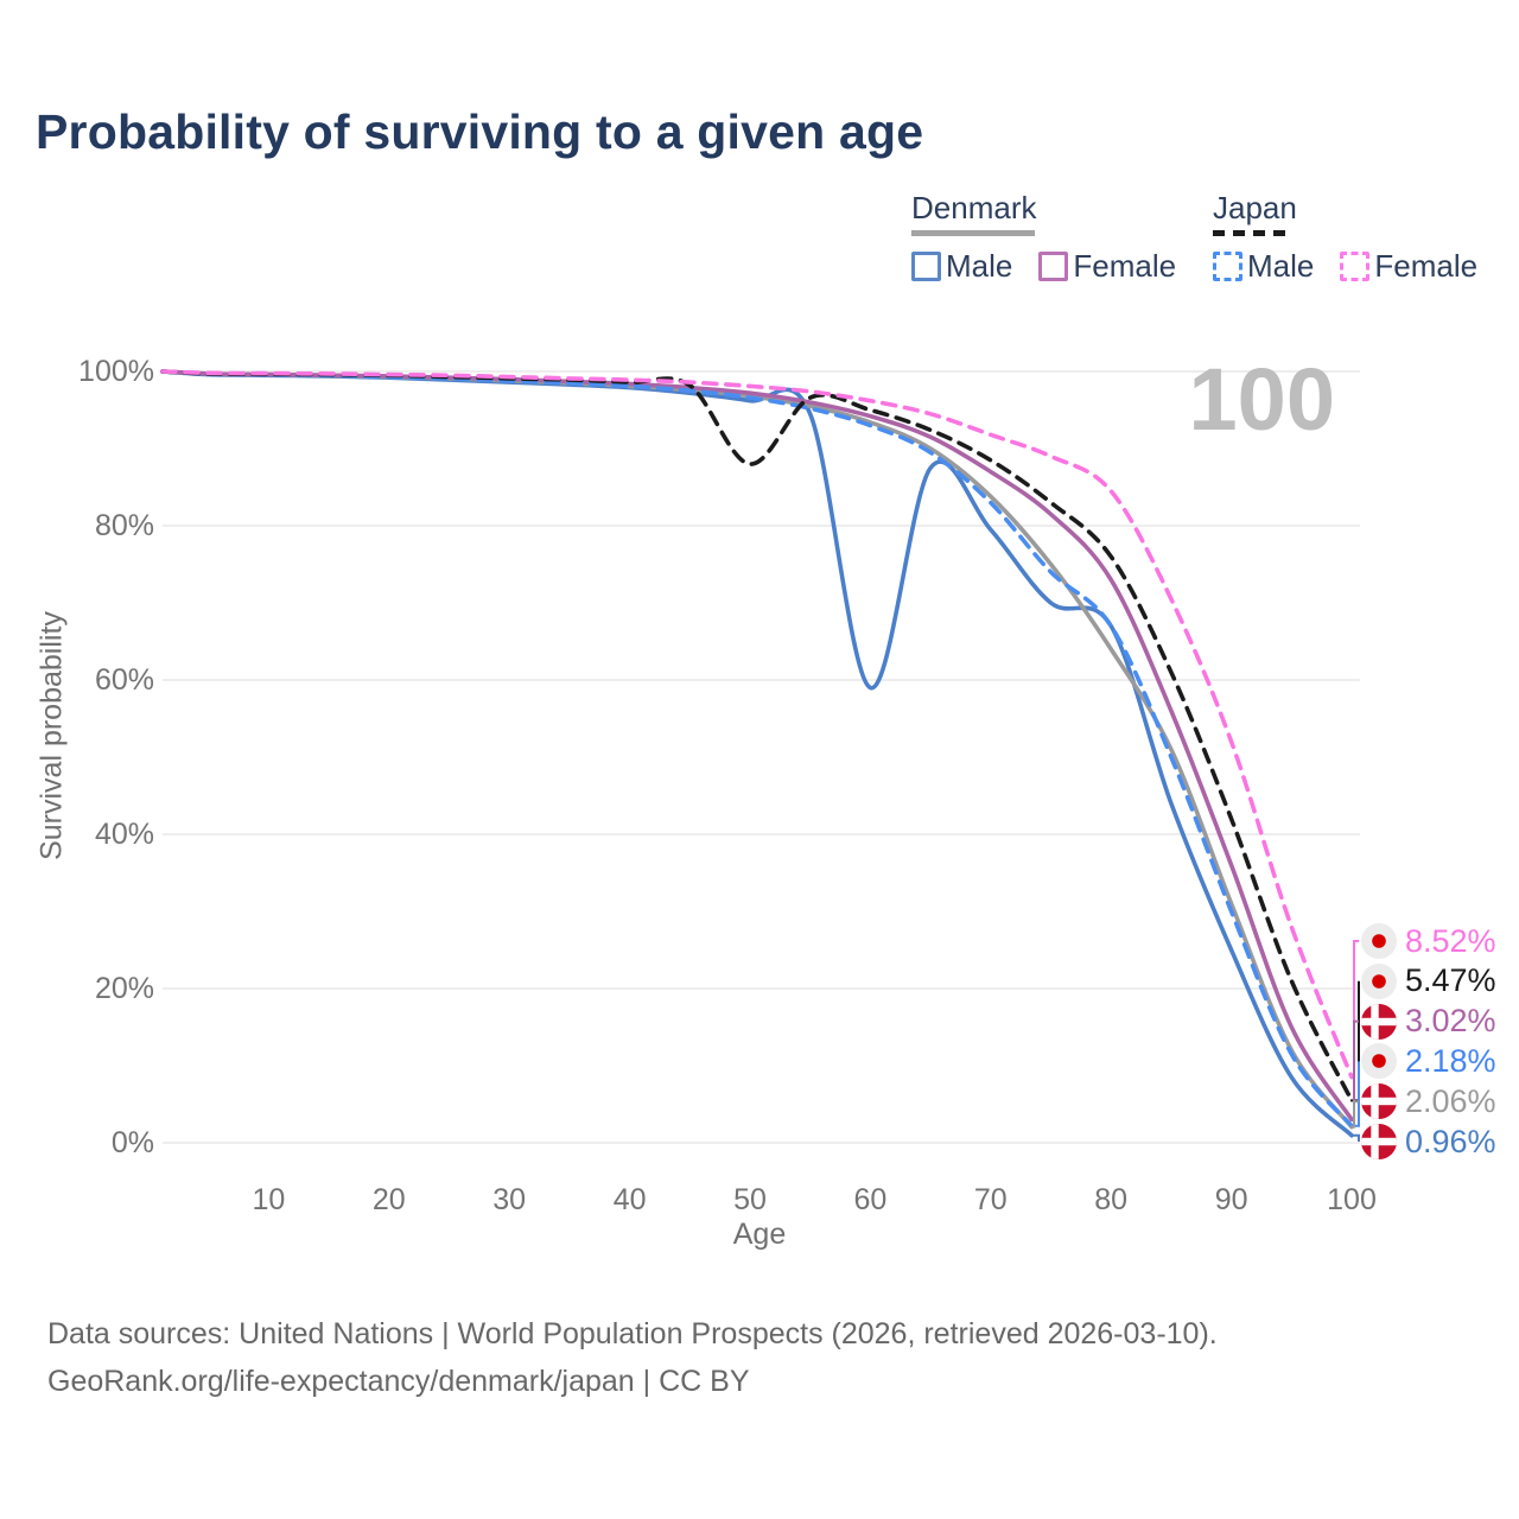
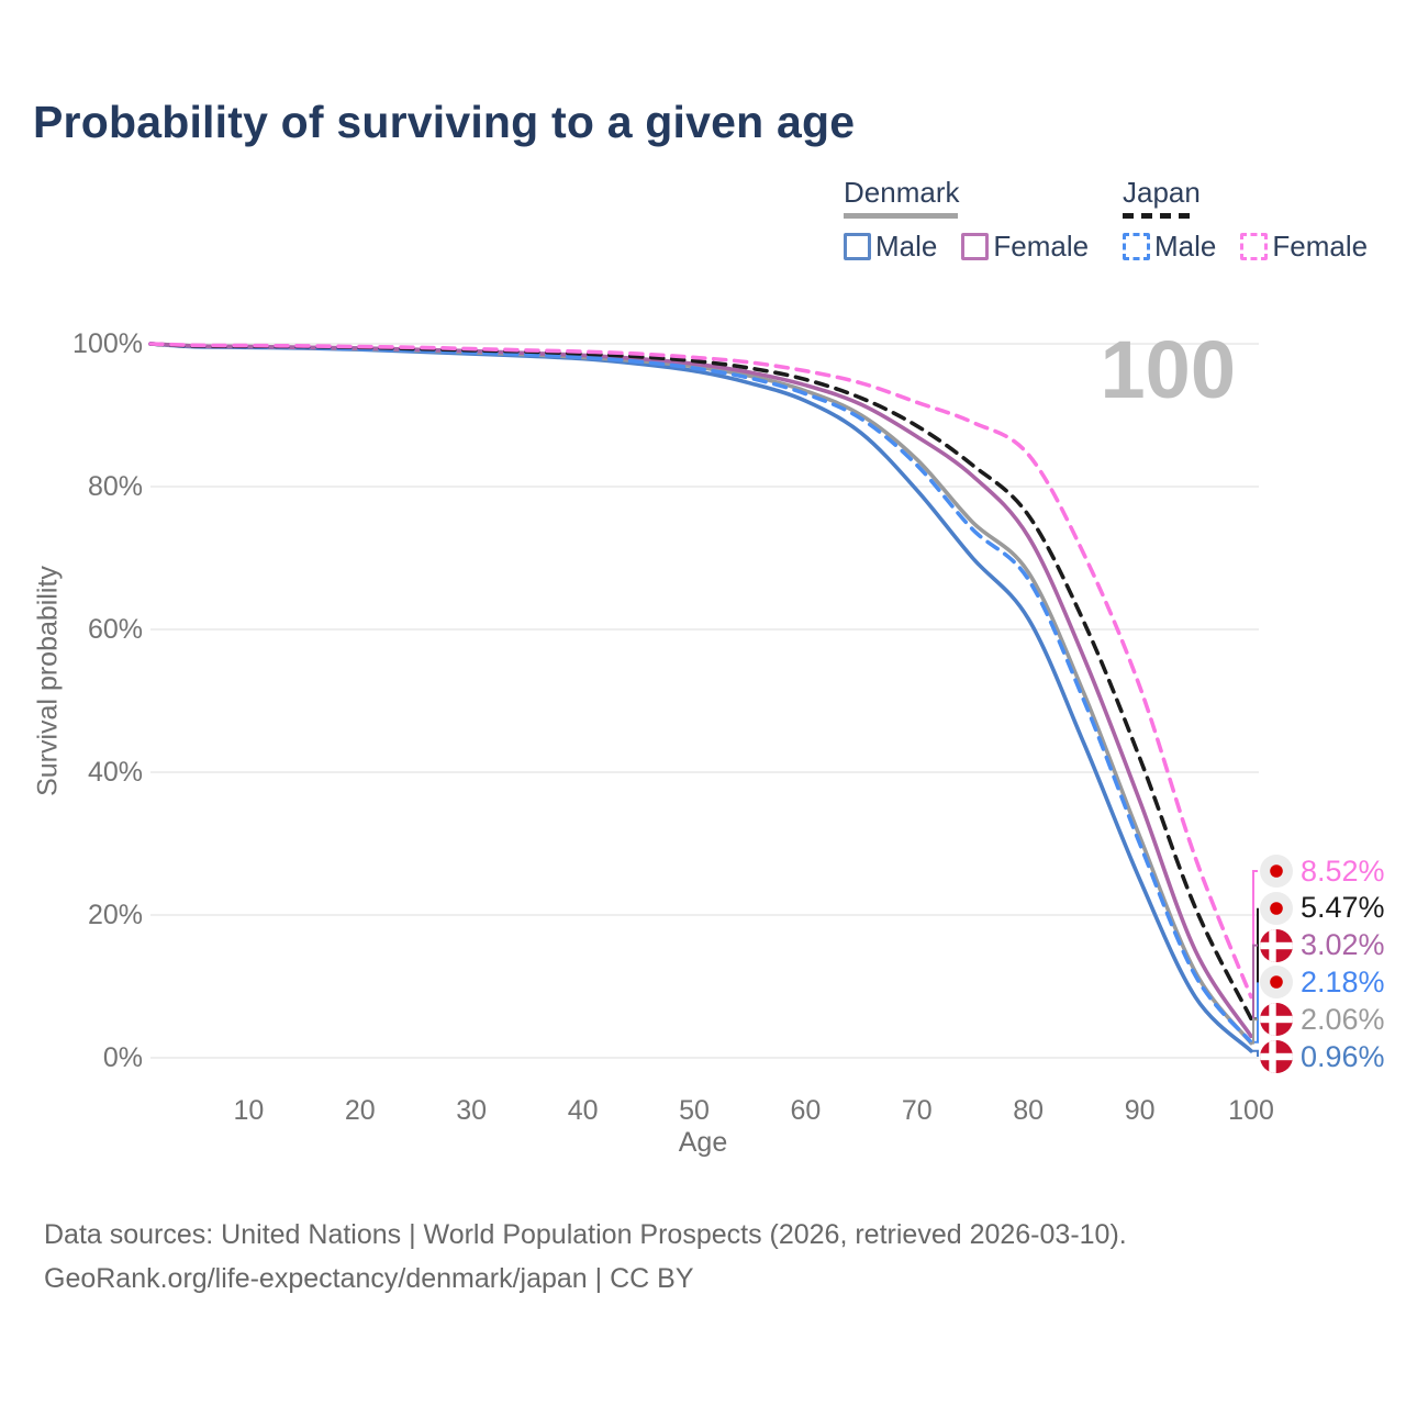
Japan/50: 88% -> 98%
Denmark Male/60: 59% -> 92%
Denmark Male/80: 67% -> 62%
Denmark/80: 64% -> 68%
